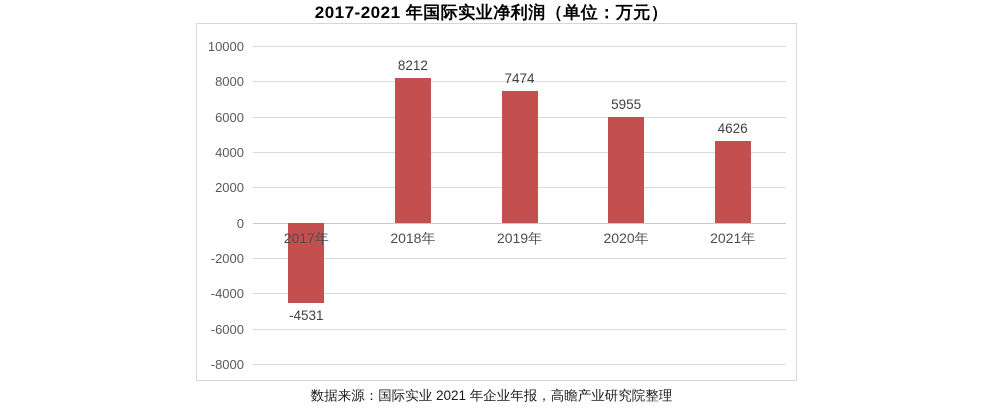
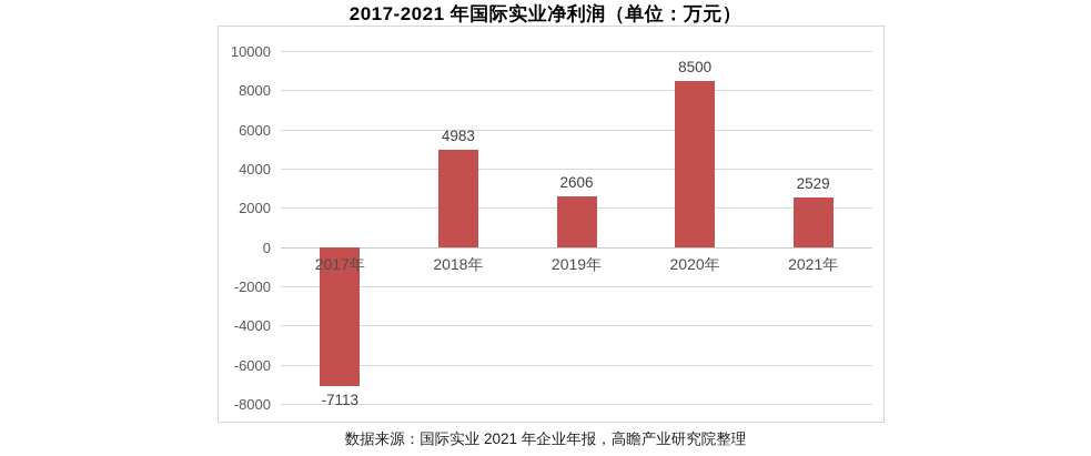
2017年: -4531 -> -7113
2018年: 8212 -> 4983
2019年: 7474 -> 2606
2020年: 5955 -> 8500
2021年: 4626 -> 2529
